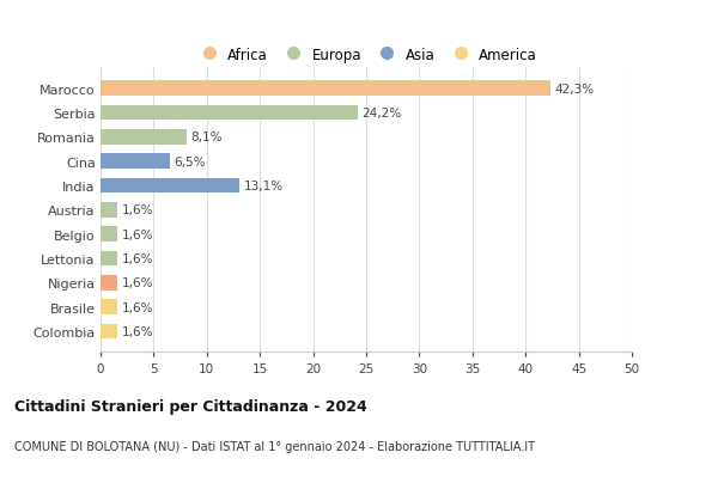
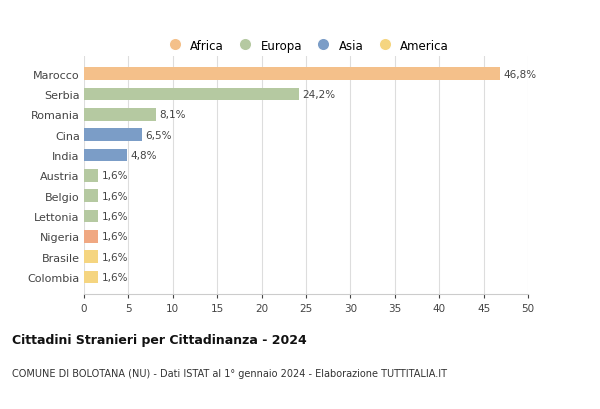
Marocco: 42,3% -> 46,8%
India: 13,1% -> 4,8%
